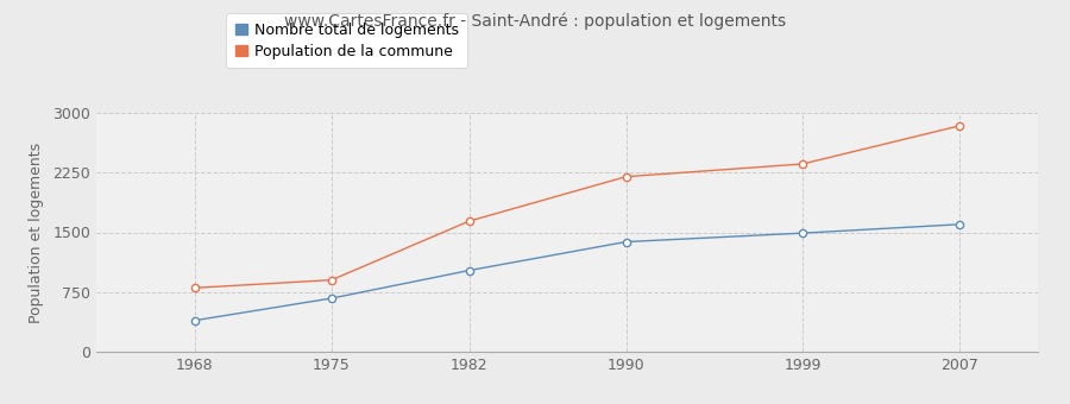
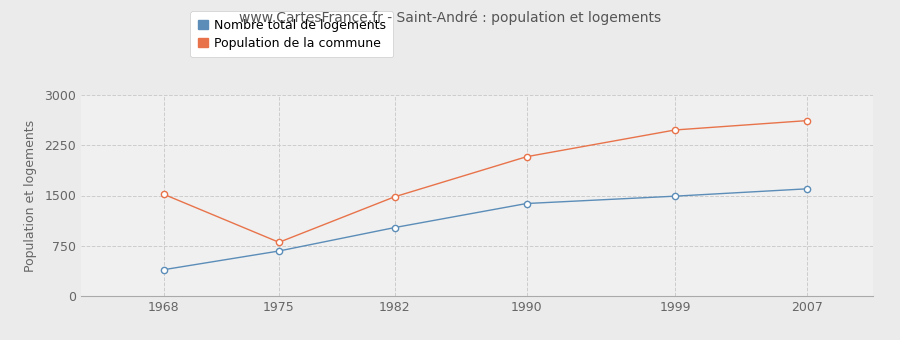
Population de la commune/1968: 800 -> 1520
Population de la commune/1975: 900 -> 800
Population de la commune/1982: 1640 -> 1480
Population de la commune/1990: 2200 -> 2080
Population de la commune/1999: 2360 -> 2480
Population de la commune/2007: 2840 -> 2620
